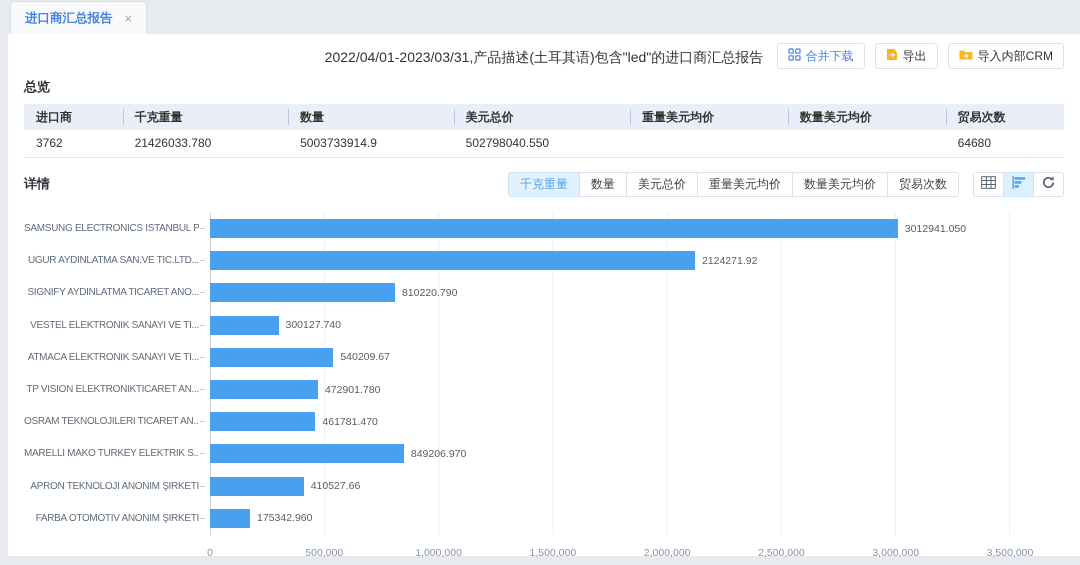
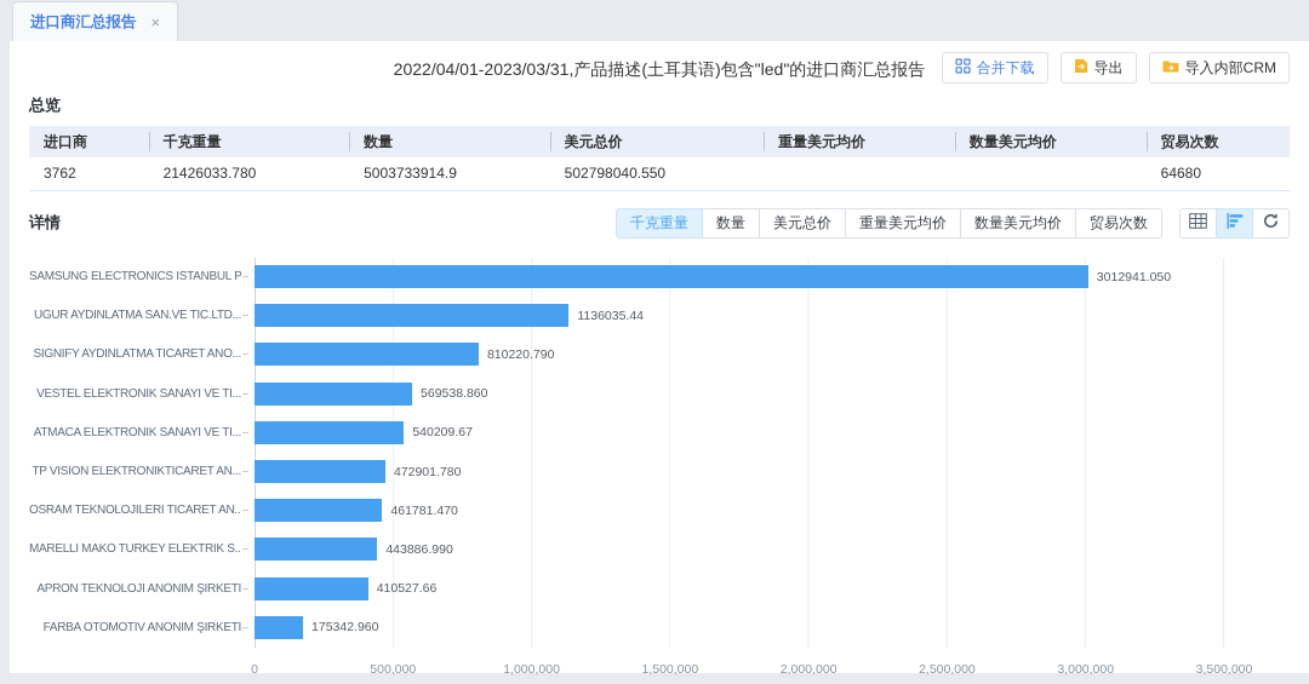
UĞUR AYDINLATMA SAN.VE TİC.LTD...: 2124271.92 -> 1136035.44
VESTEL ELEKTRONİK SANAYİ VE Tİ...: 300127.740 -> 569538.860
MARELLI MAKO TURKEY ELEKTRİK S...: 849206.970 -> 443886.990
